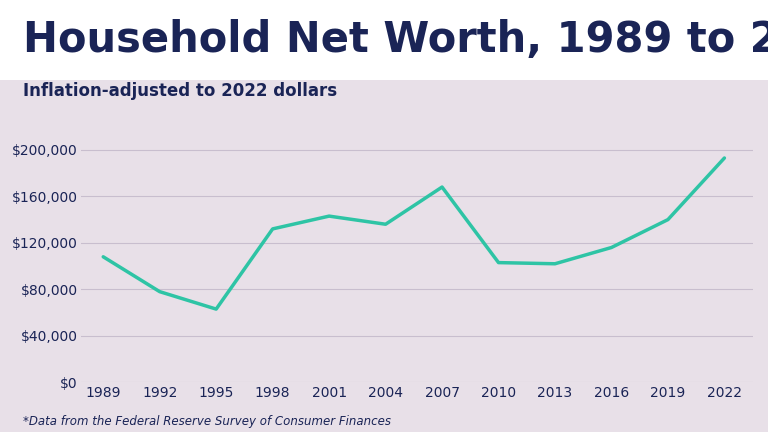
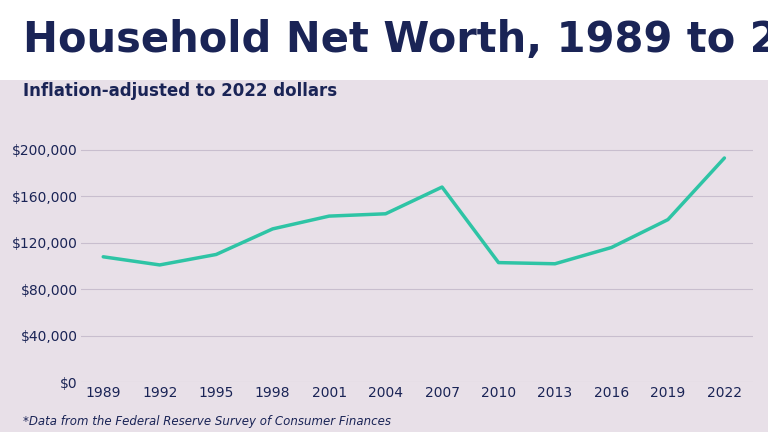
1992: $78,000 -> $101,000
1995: $63,000 -> $110,000
2004: $136,000 -> $145,000
